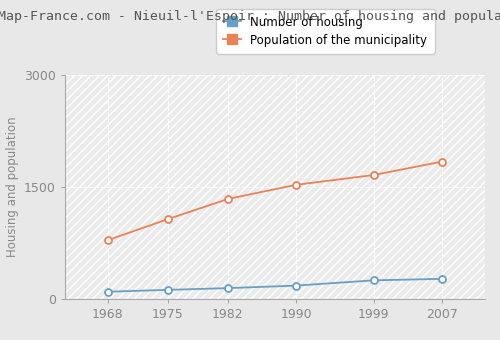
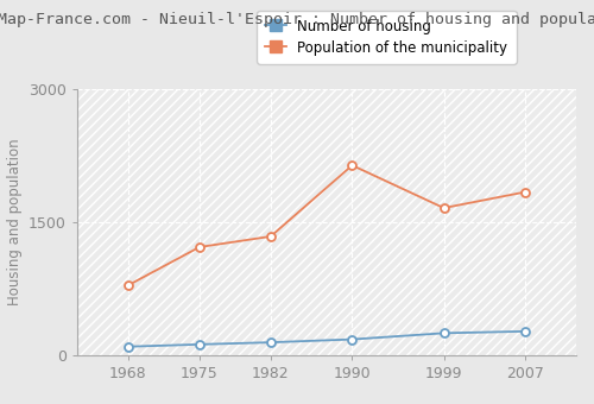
Population of the municipality/1975: 1070 -> 1220
Population of the municipality/1990: 1530 -> 2140
